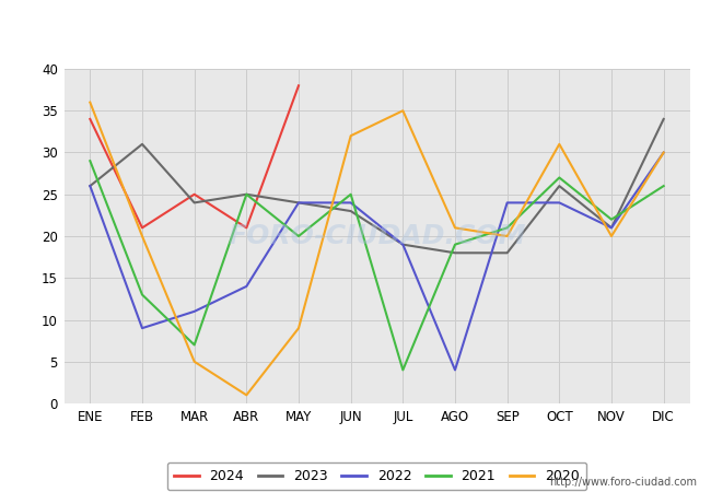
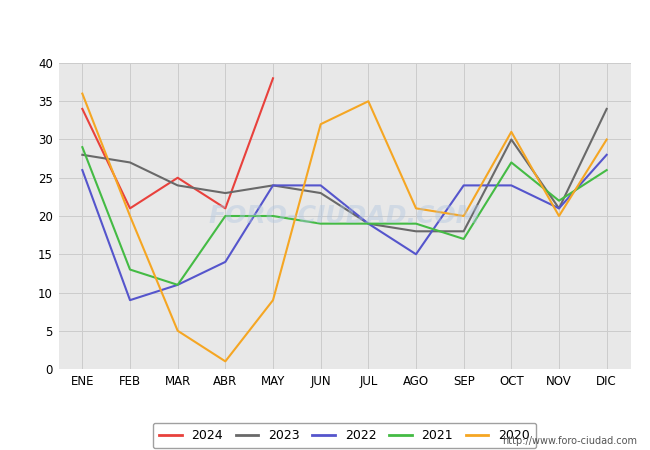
2023/ENE: 26 -> 28
2023/FEB: 31 -> 27
2021/MAR: 7 -> 11
2023/ABR: 25 -> 23
2021/ABR: 25 -> 20
2021/JUN: 25 -> 19
2021/JUL: 4 -> 19
2022/AGO: 4 -> 15
2021/SEP: 21 -> 17
2023/OCT: 26 -> 30
2022/DIC: 30 -> 28
